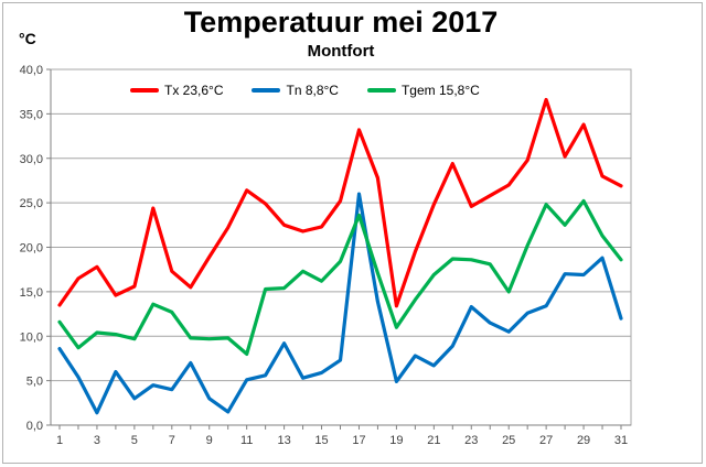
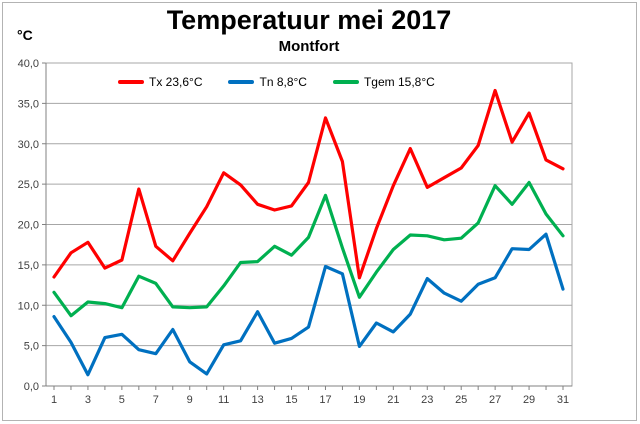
Tn 8,8°C/5: 3 -> 6
Tgem 15,8°C/11: 8 -> 12
Tn 8,8°C/17: 26 -> 15
Tgem 15,8°C/25: 15 -> 18
